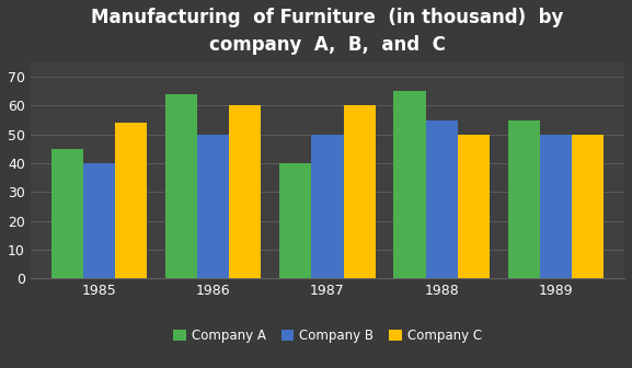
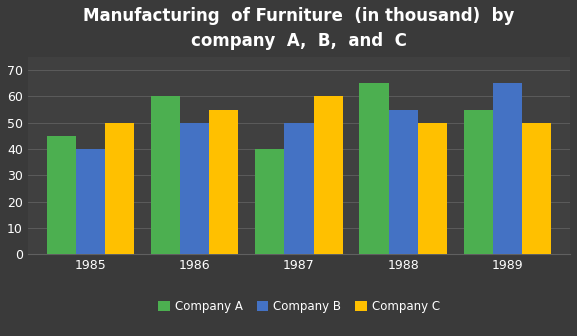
Company C/1985: 54 -> 50
Company A/1986: 64 -> 60
Company C/1986: 60 -> 55
Company B/1989: 50 -> 65
